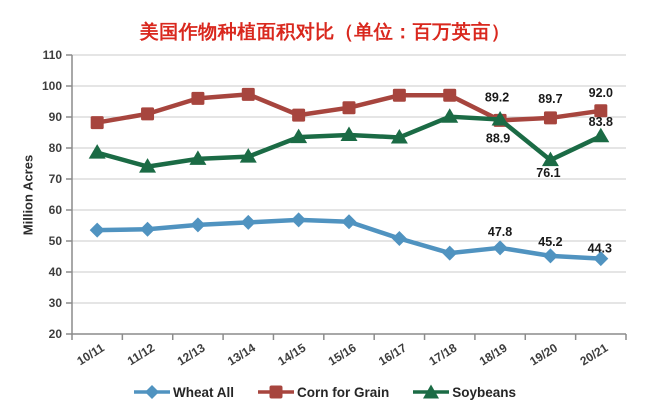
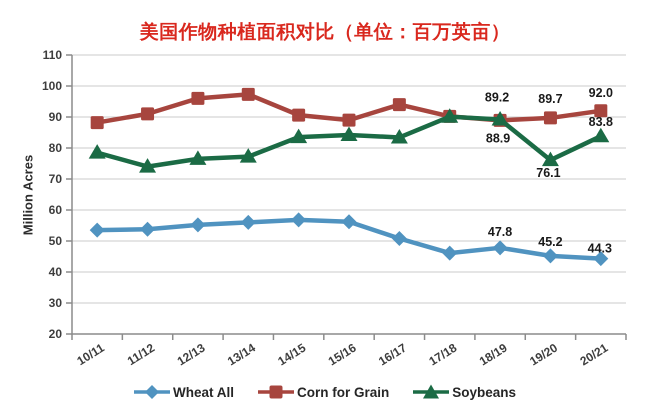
Corn for Grain/15/16: 93 -> 89
Corn for Grain/16/17: 97 -> 94
Corn for Grain/17/18: 97 -> 90
